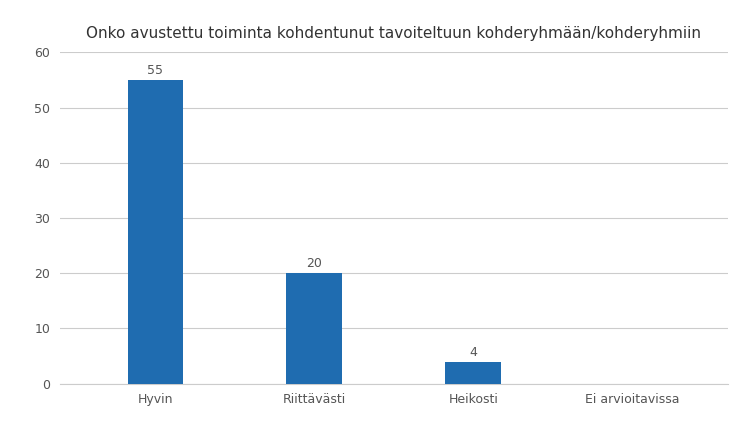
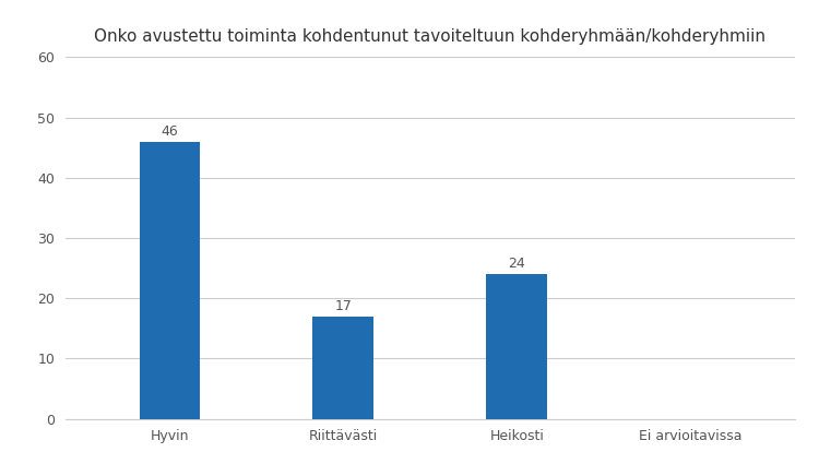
Hyvin: 55 -> 46
Riittävästi: 20 -> 17
Heikosti: 4 -> 24
